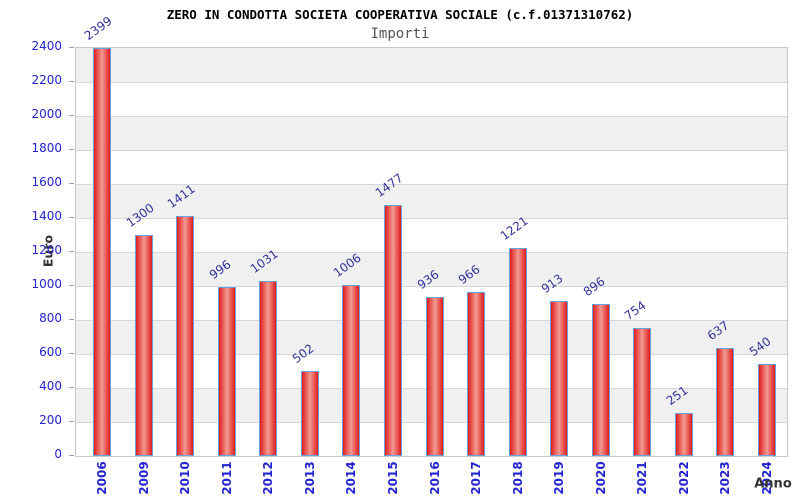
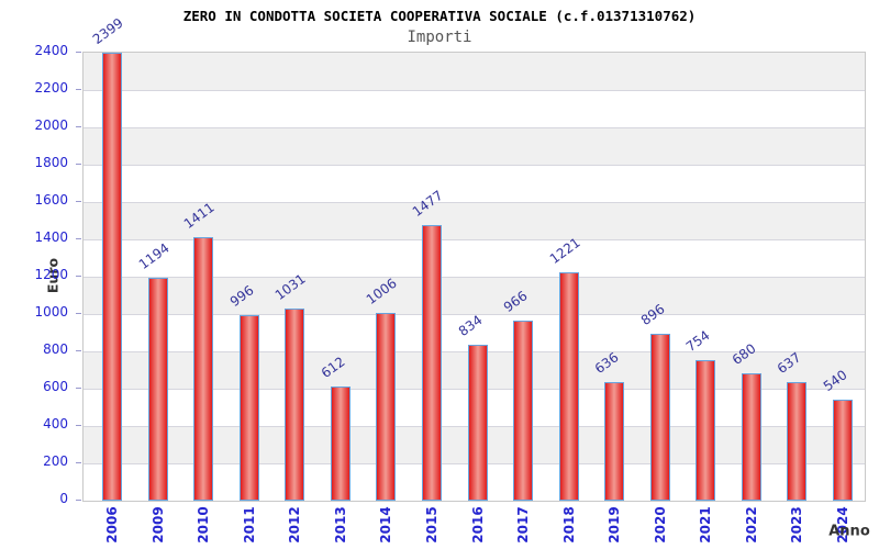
2009: 1300 -> 1194
2013: 502 -> 612
2016: 936 -> 834
2019: 913 -> 636
2022: 251 -> 680
